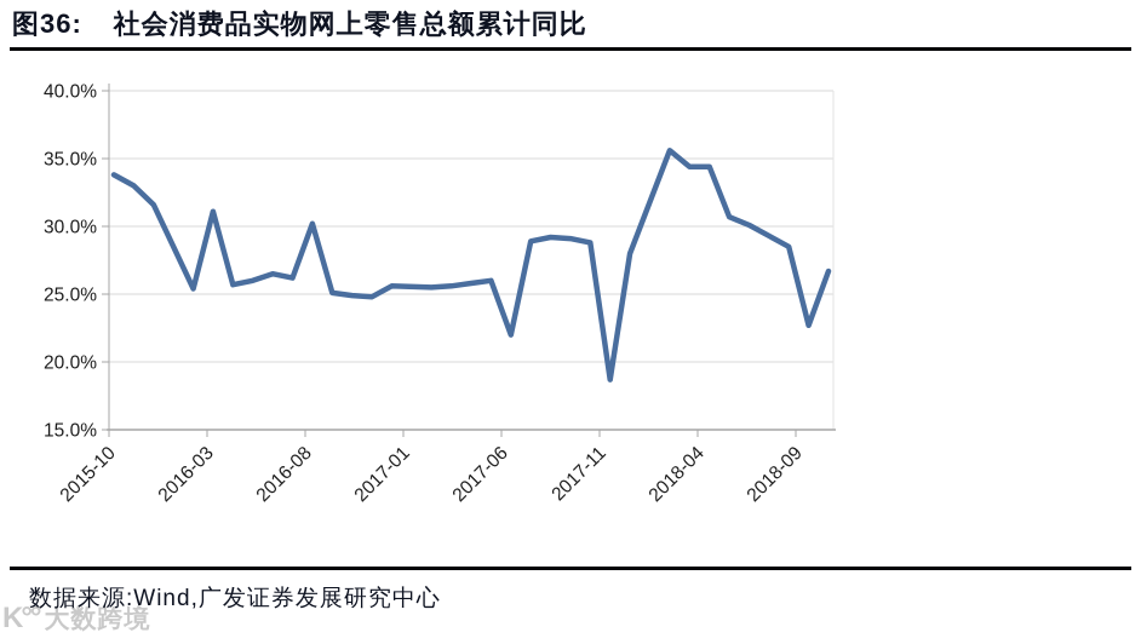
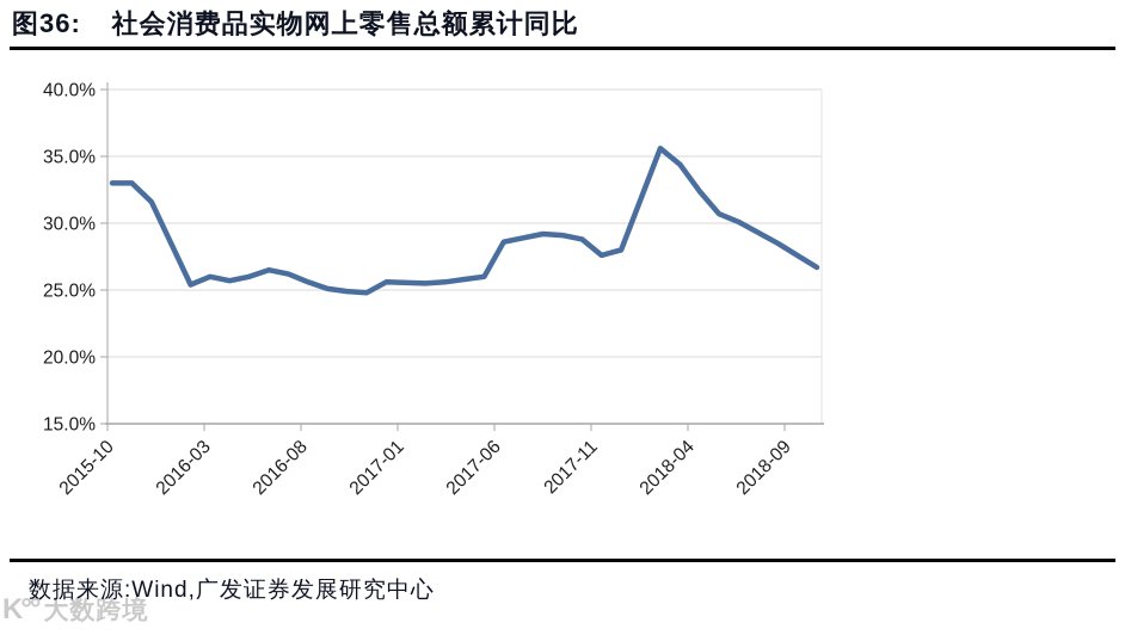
2015-10: 33.8% -> 33.0%
2016-03: 31.1% -> 26.0%
2016-08: 30.2% -> 25.6%
2017-06: 22.0% -> 28.6%
2017-11: 18.7% -> 27.6%
2018-04: 34.4% -> 32.4%
2018-09: 22.7% -> 27.6%
